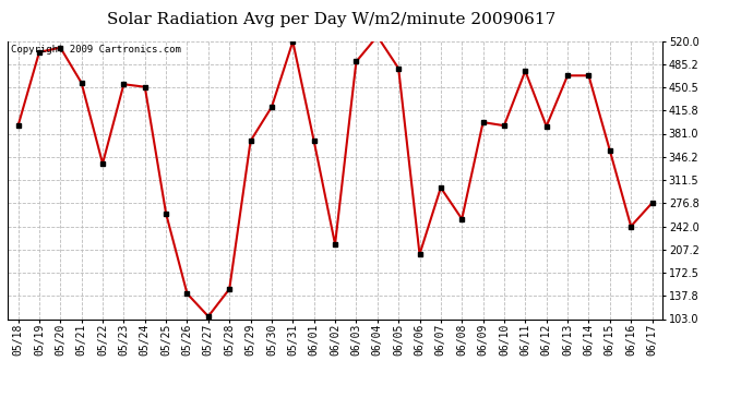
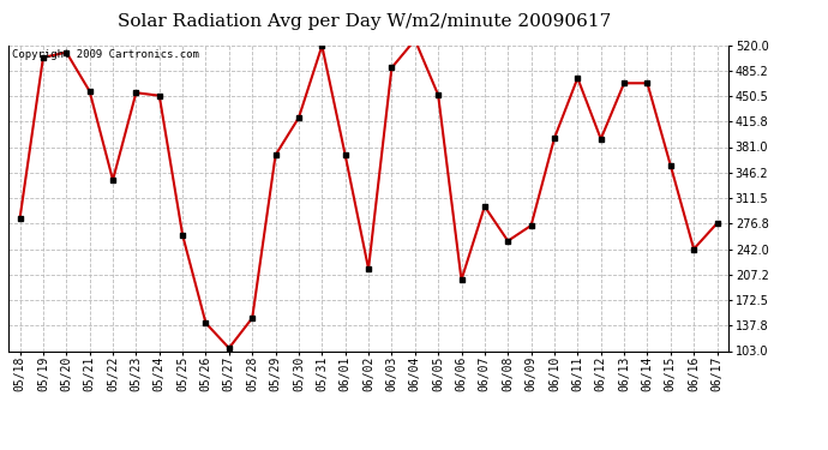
05/18: 393 -> 284
06/05: 479 -> 452
06/09: 398 -> 274
